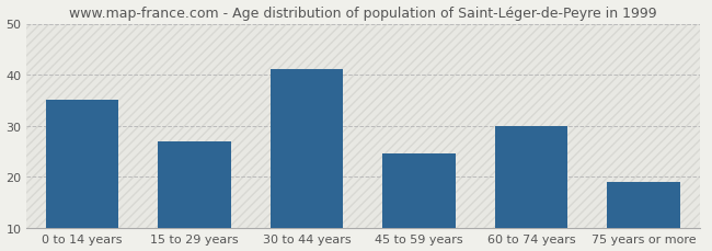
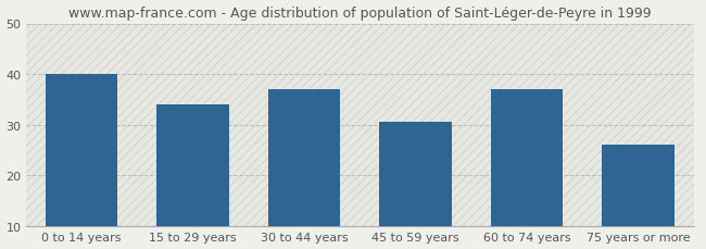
0 to 14 years: 35.0 -> 40.0
15 to 29 years: 27.0 -> 34.0
30 to 44 years: 41.0 -> 37.0
45 to 59 years: 24.5 -> 30.5
60 to 74 years: 30.0 -> 37.0
75 years or more: 19.0 -> 26.0
